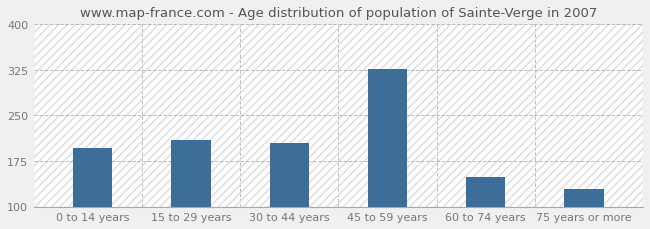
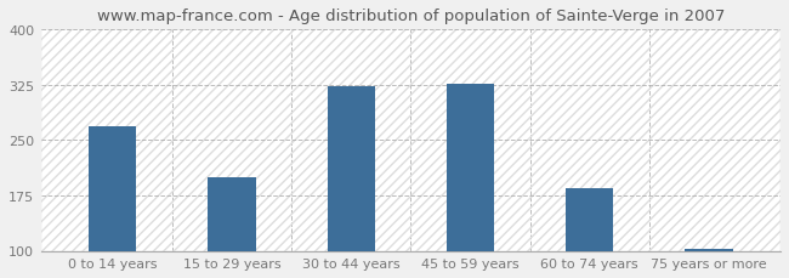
0 to 14 years: 196 -> 268
15 to 29 years: 210 -> 200
30 to 44 years: 204 -> 323
60 to 74 years: 148 -> 184
75 years or more: 128 -> 102
